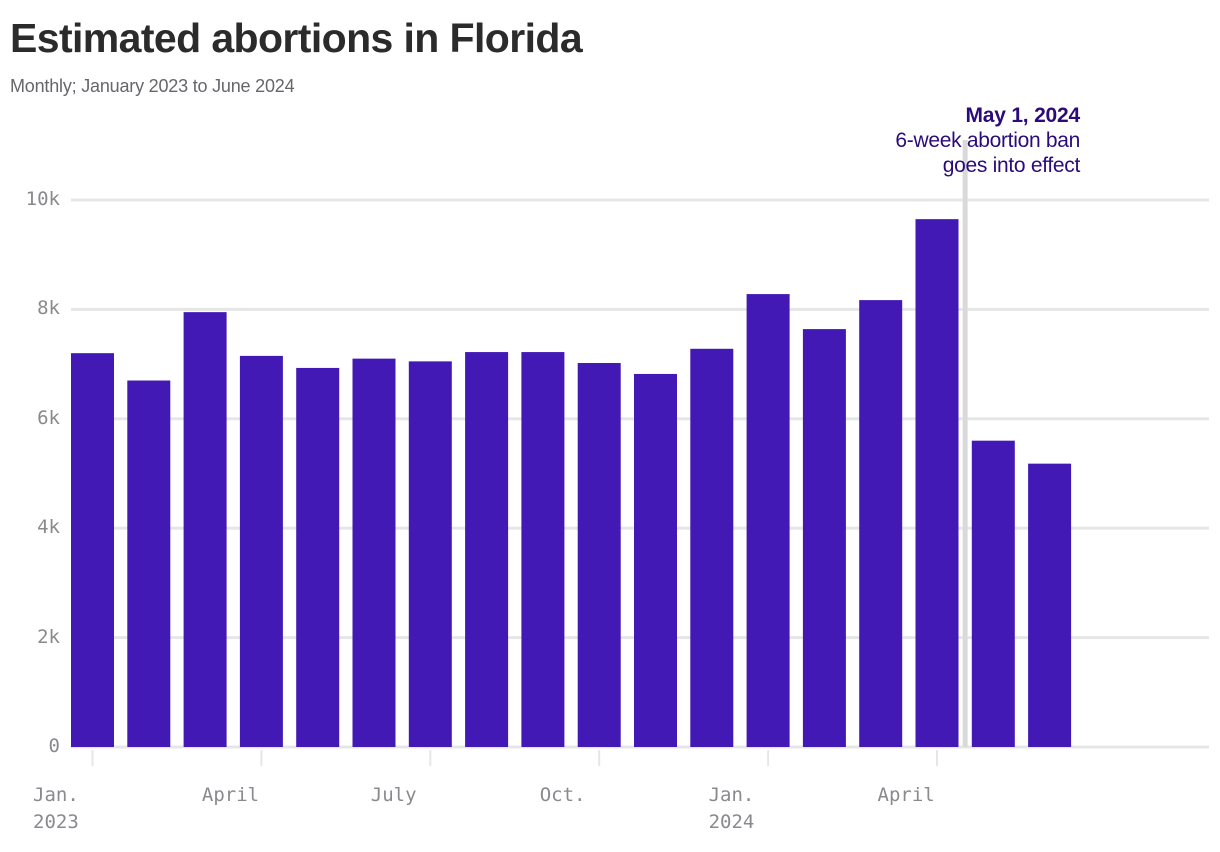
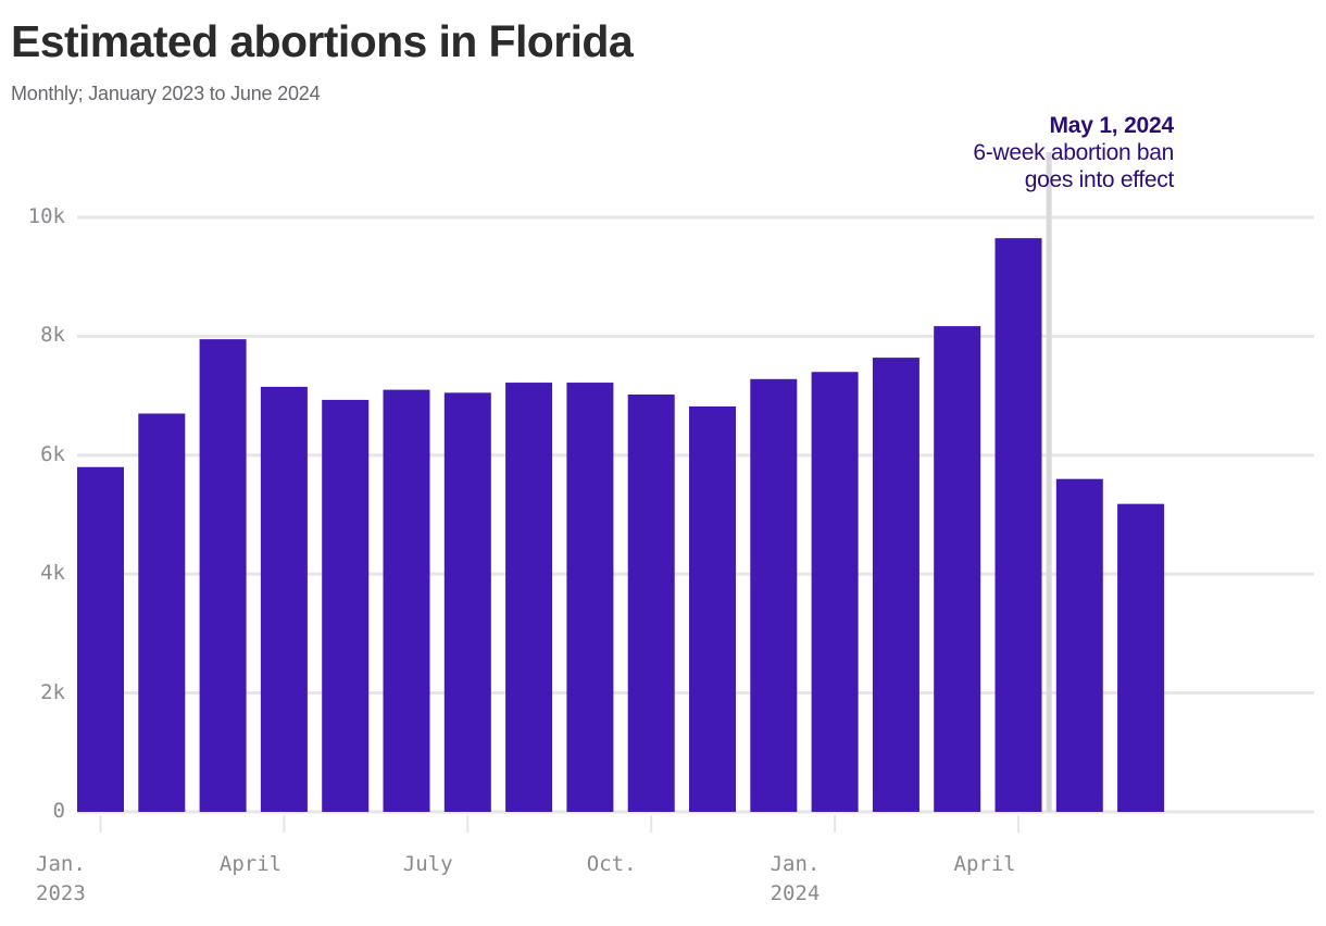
Jan. 2023: 7.2k -> 5.8k
Jan. 2024: 8.3k -> 7.4k
